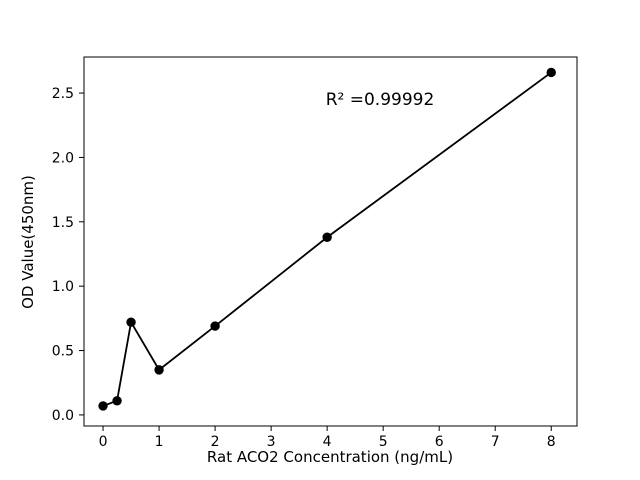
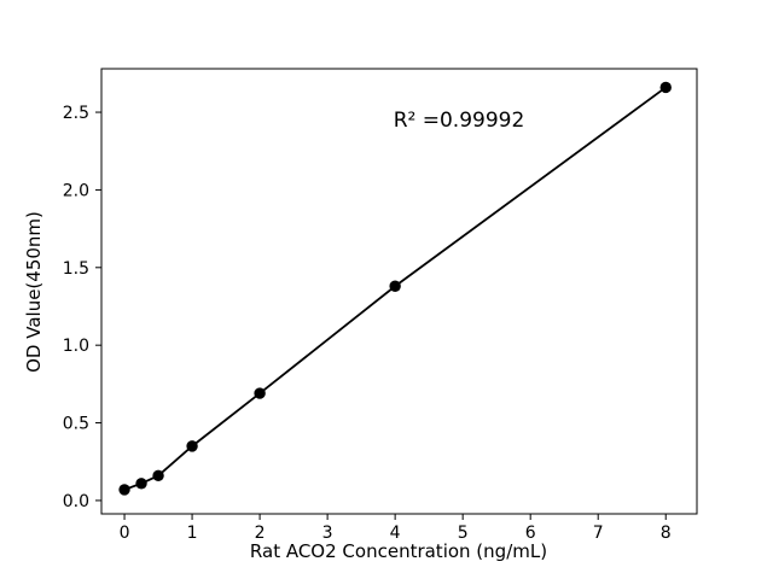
0.5: 0.72 -> 0.16
